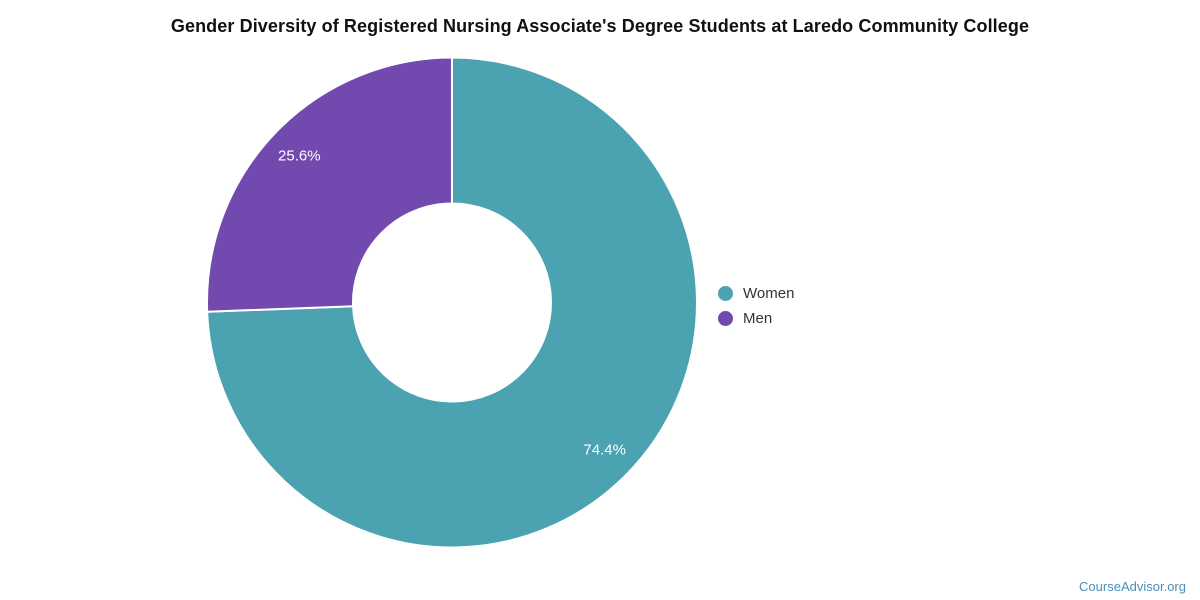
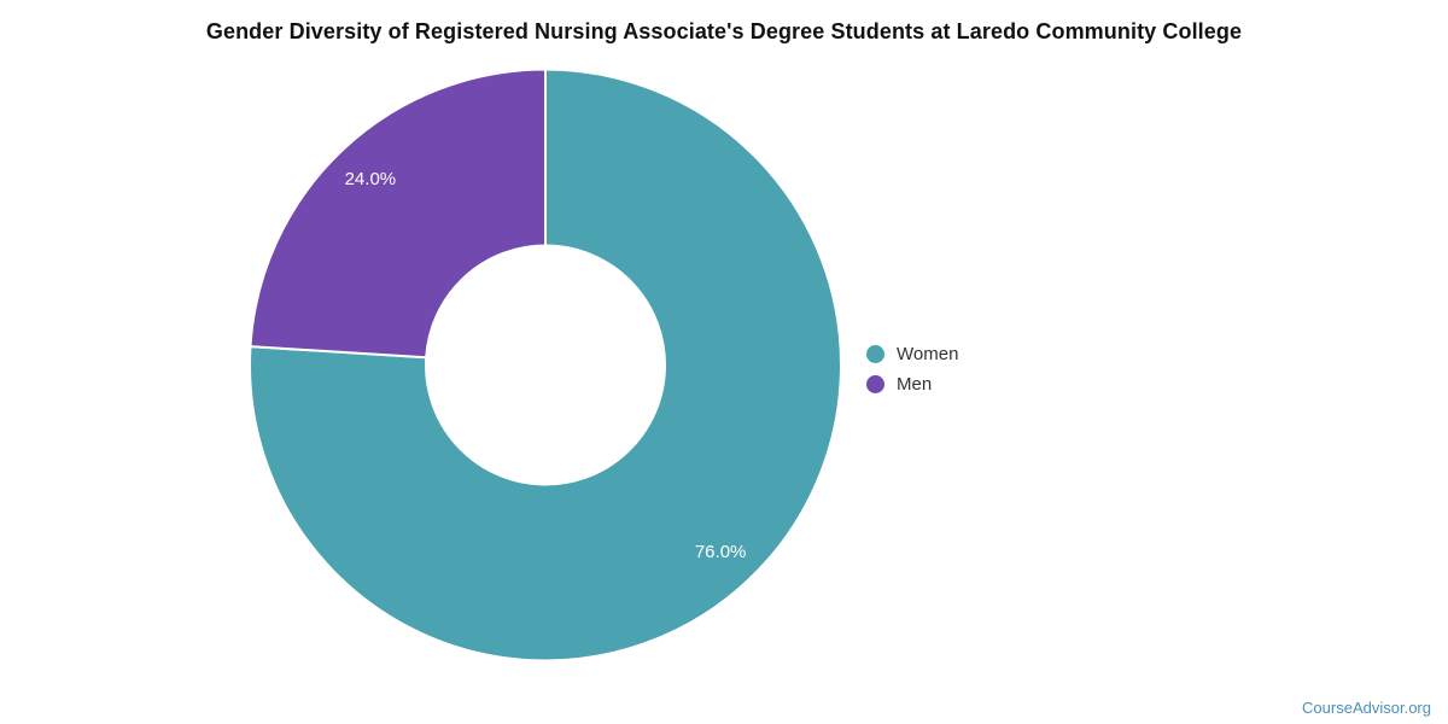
Women: 74.4% -> 76.0%
Men: 25.6% -> 24.0%
